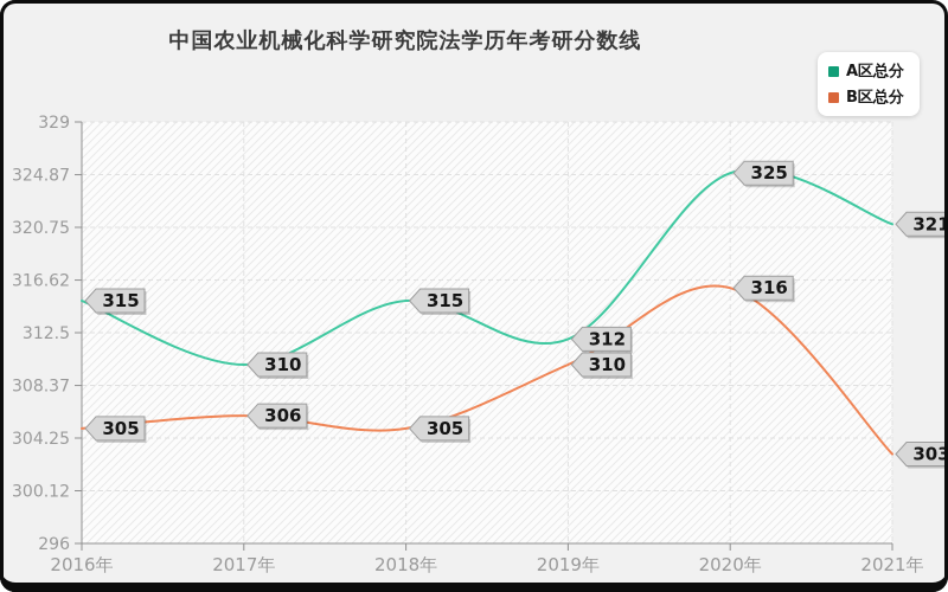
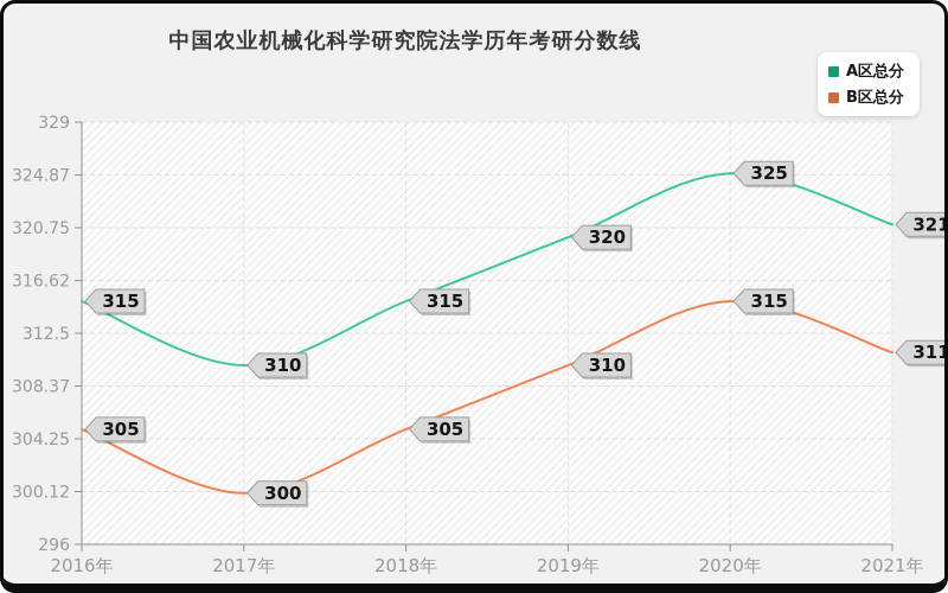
B区总分/2017年: 306 -> 300
A区总分/2019年: 312 -> 320
B区总分/2020年: 316 -> 315
B区总分/2021年: 303 -> 311
